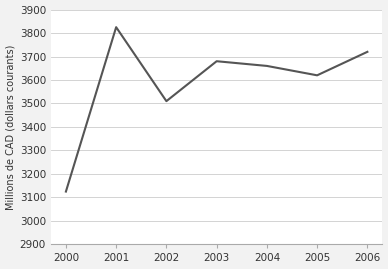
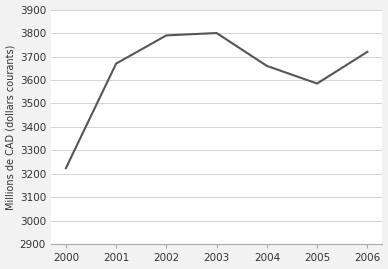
2000: 3125 -> 3225
2001: 3825 -> 3670
2002: 3510 -> 3790
2003: 3680 -> 3800
2005: 3620 -> 3585
